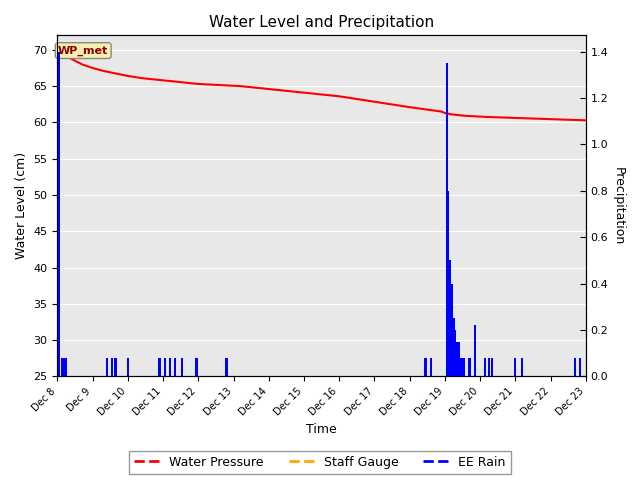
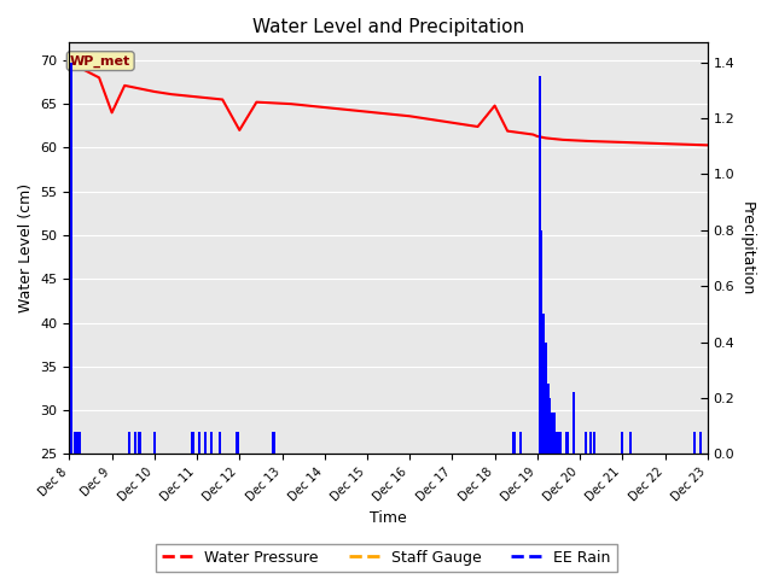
Water Pressure/Dec 9: 67.5 -> 64.0
Water Pressure/Dec 12: 65.3 -> 62.0
Water Pressure/Dec 18: 62.1 -> 64.8
